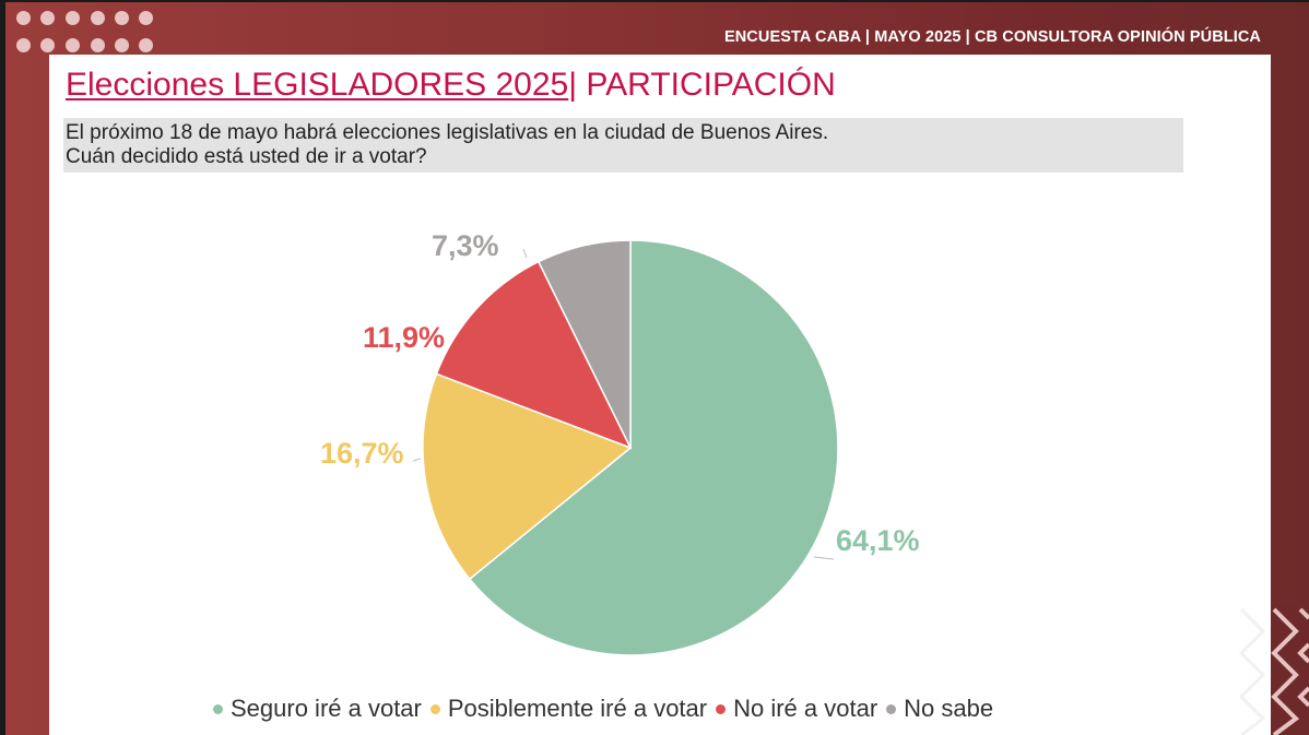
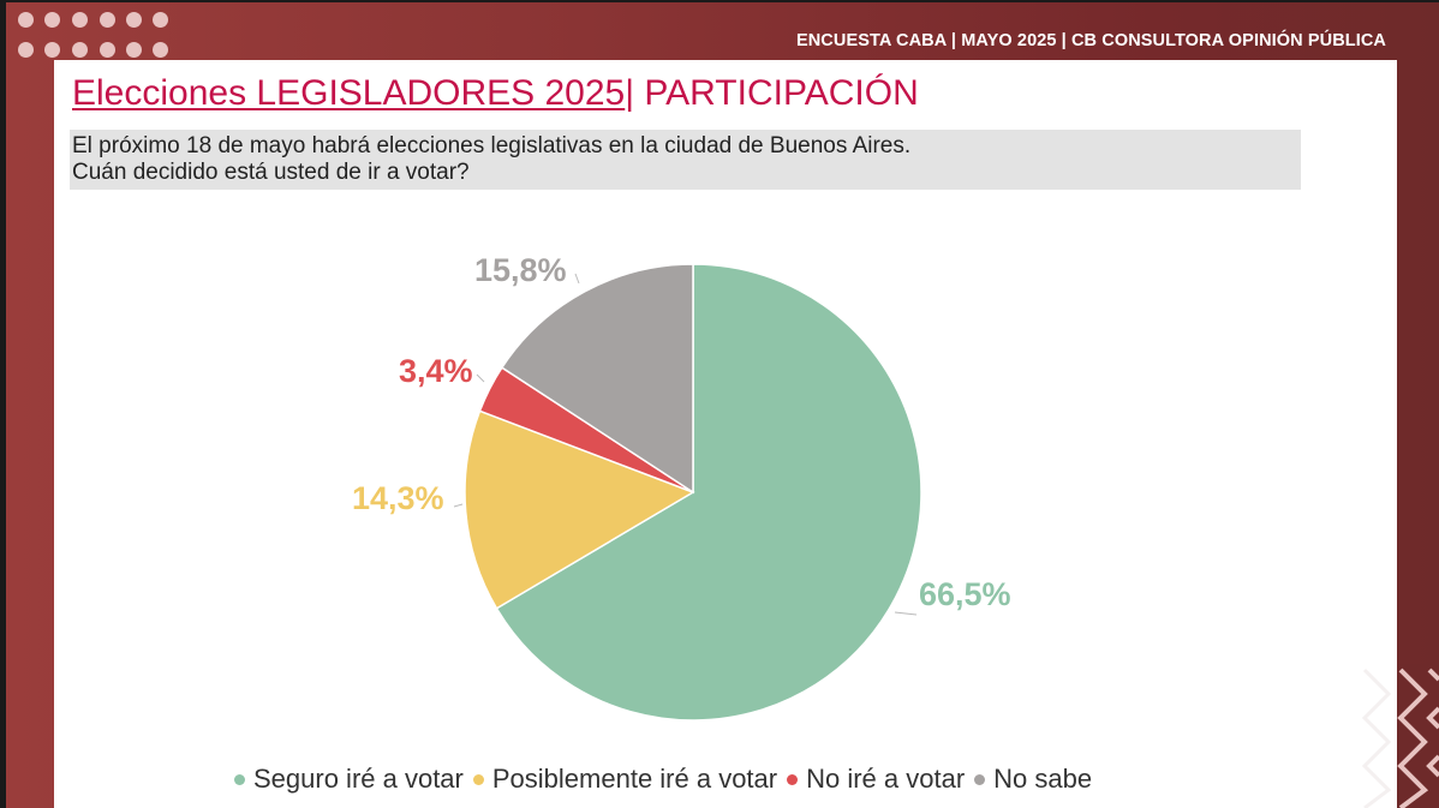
Seguro iré a votar: 64,1% -> 66,5%
Posiblemente iré a votar: 16,7% -> 14,3%
No iré a votar: 11,9% -> 3,4%
No sabe: 7,3% -> 15,8%
